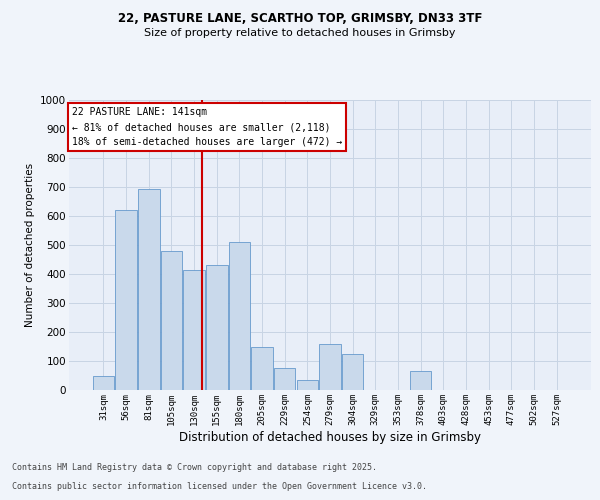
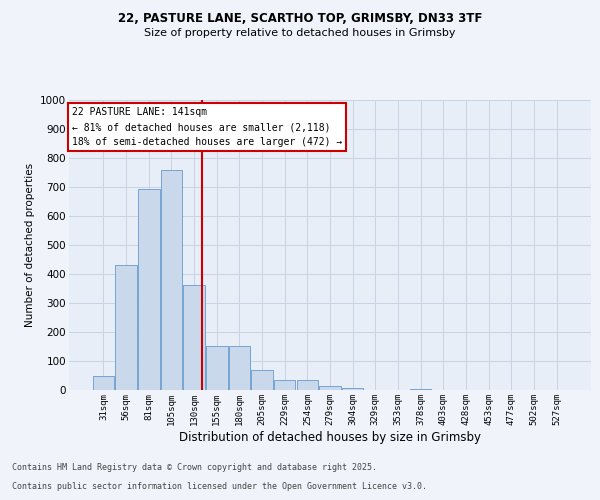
56sqm: 620 -> 430
105sqm: 480 -> 757
130sqm: 415 -> 362
155sqm: 430 -> 153
180sqm: 510 -> 153
205sqm: 150 -> 70
229sqm: 75 -> 35
279sqm: 160 -> 15
304sqm: 125 -> 8
378sqm: 65 -> 5
